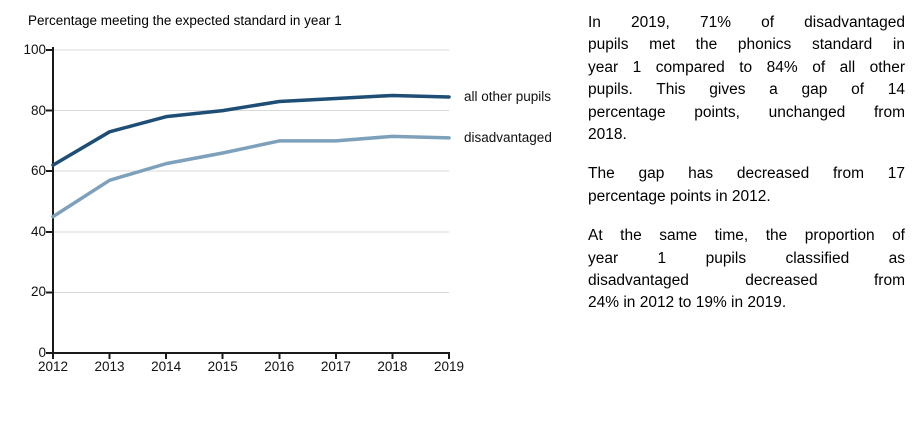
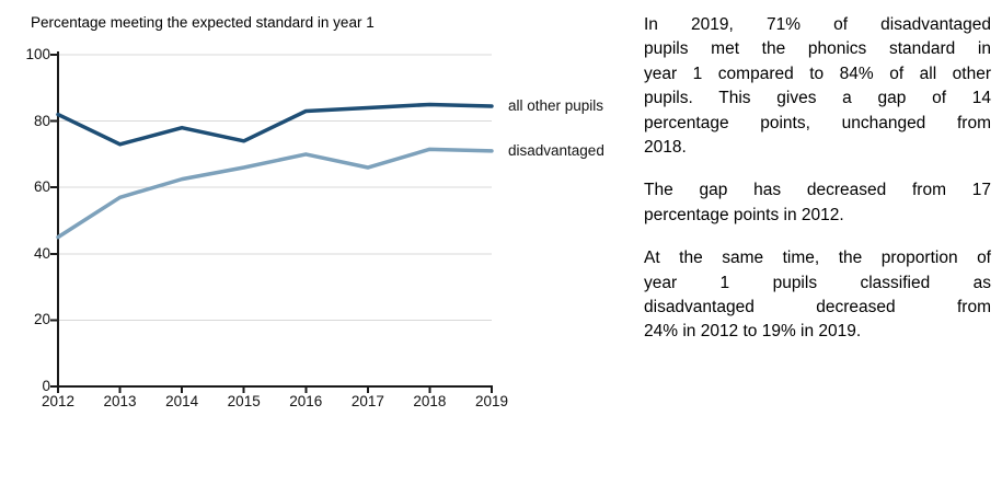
all other pupils/2012: 62 -> 82
all other pupils/2015: 80 -> 74
disadvantaged/2017: 70 -> 66
